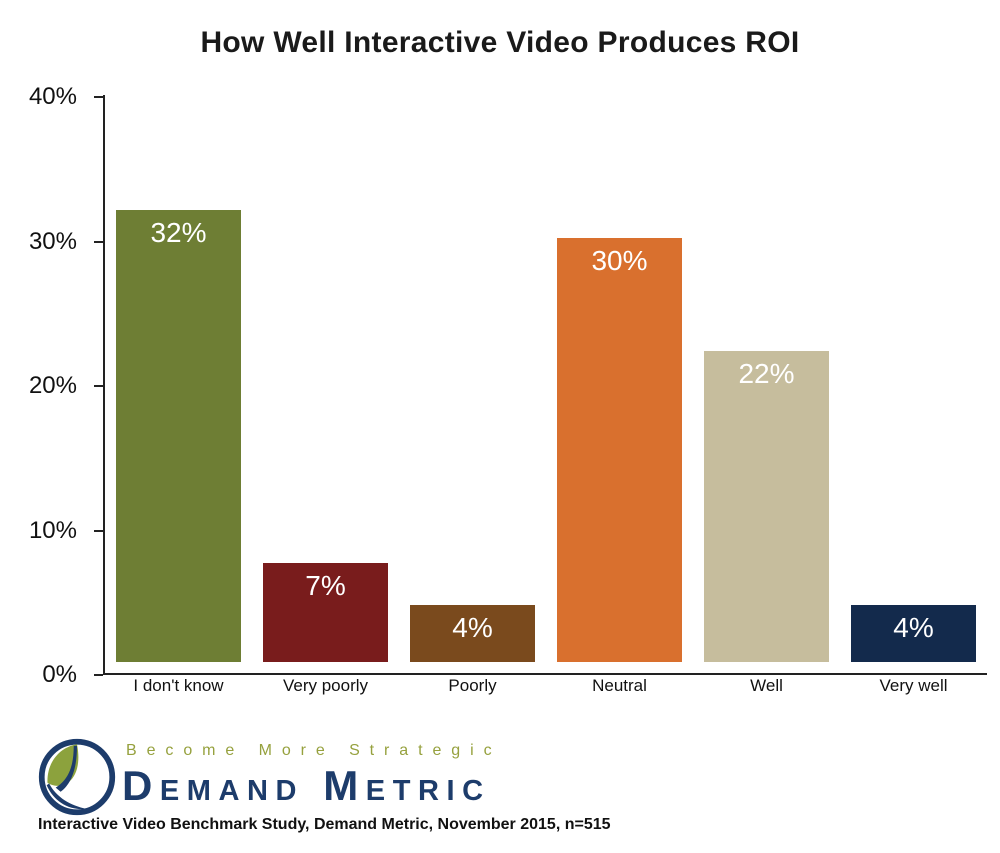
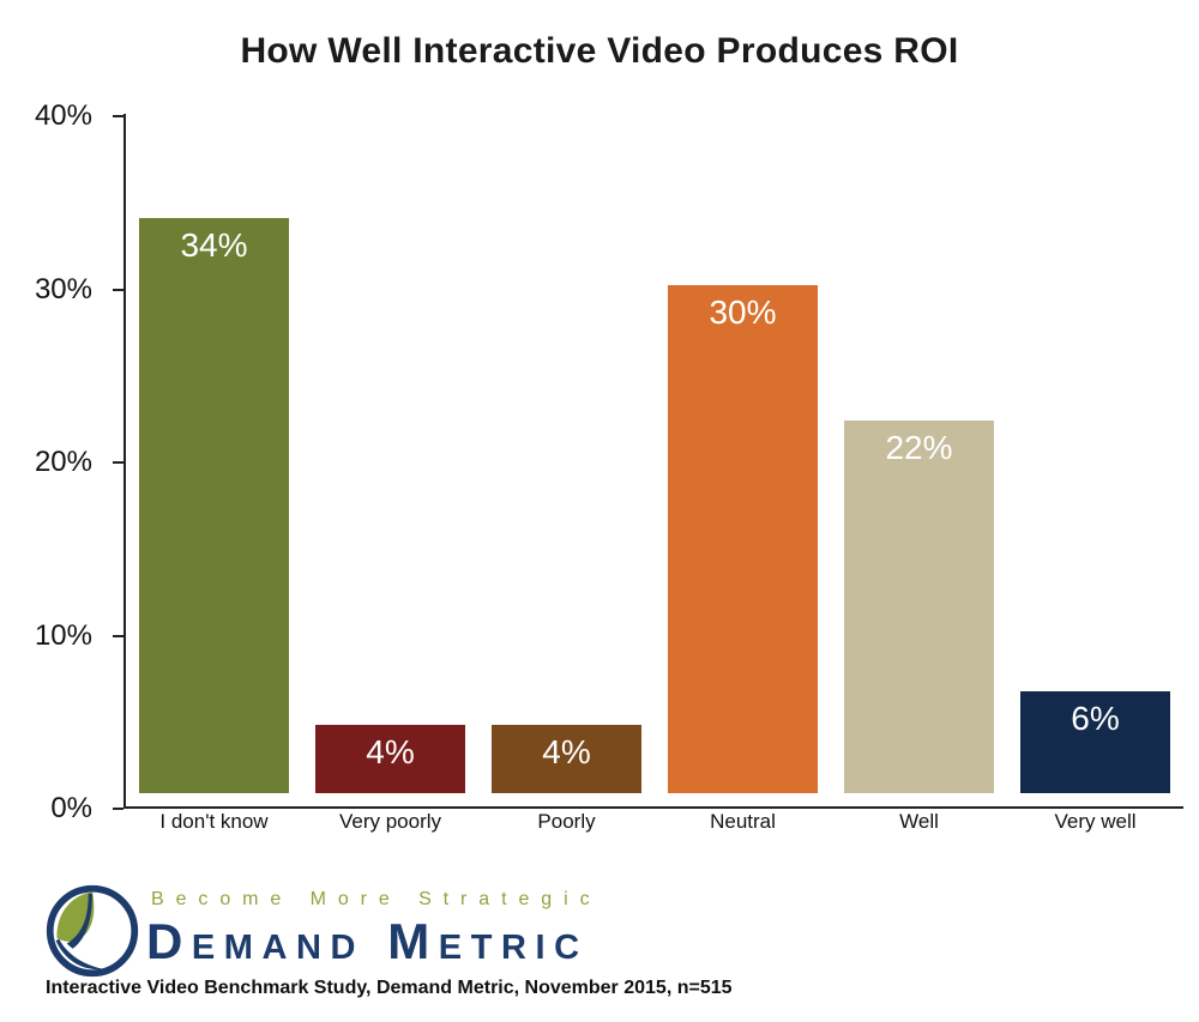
I don't know: 32% -> 34%
Very poorly: 7% -> 4%
Very well: 4% -> 6%
